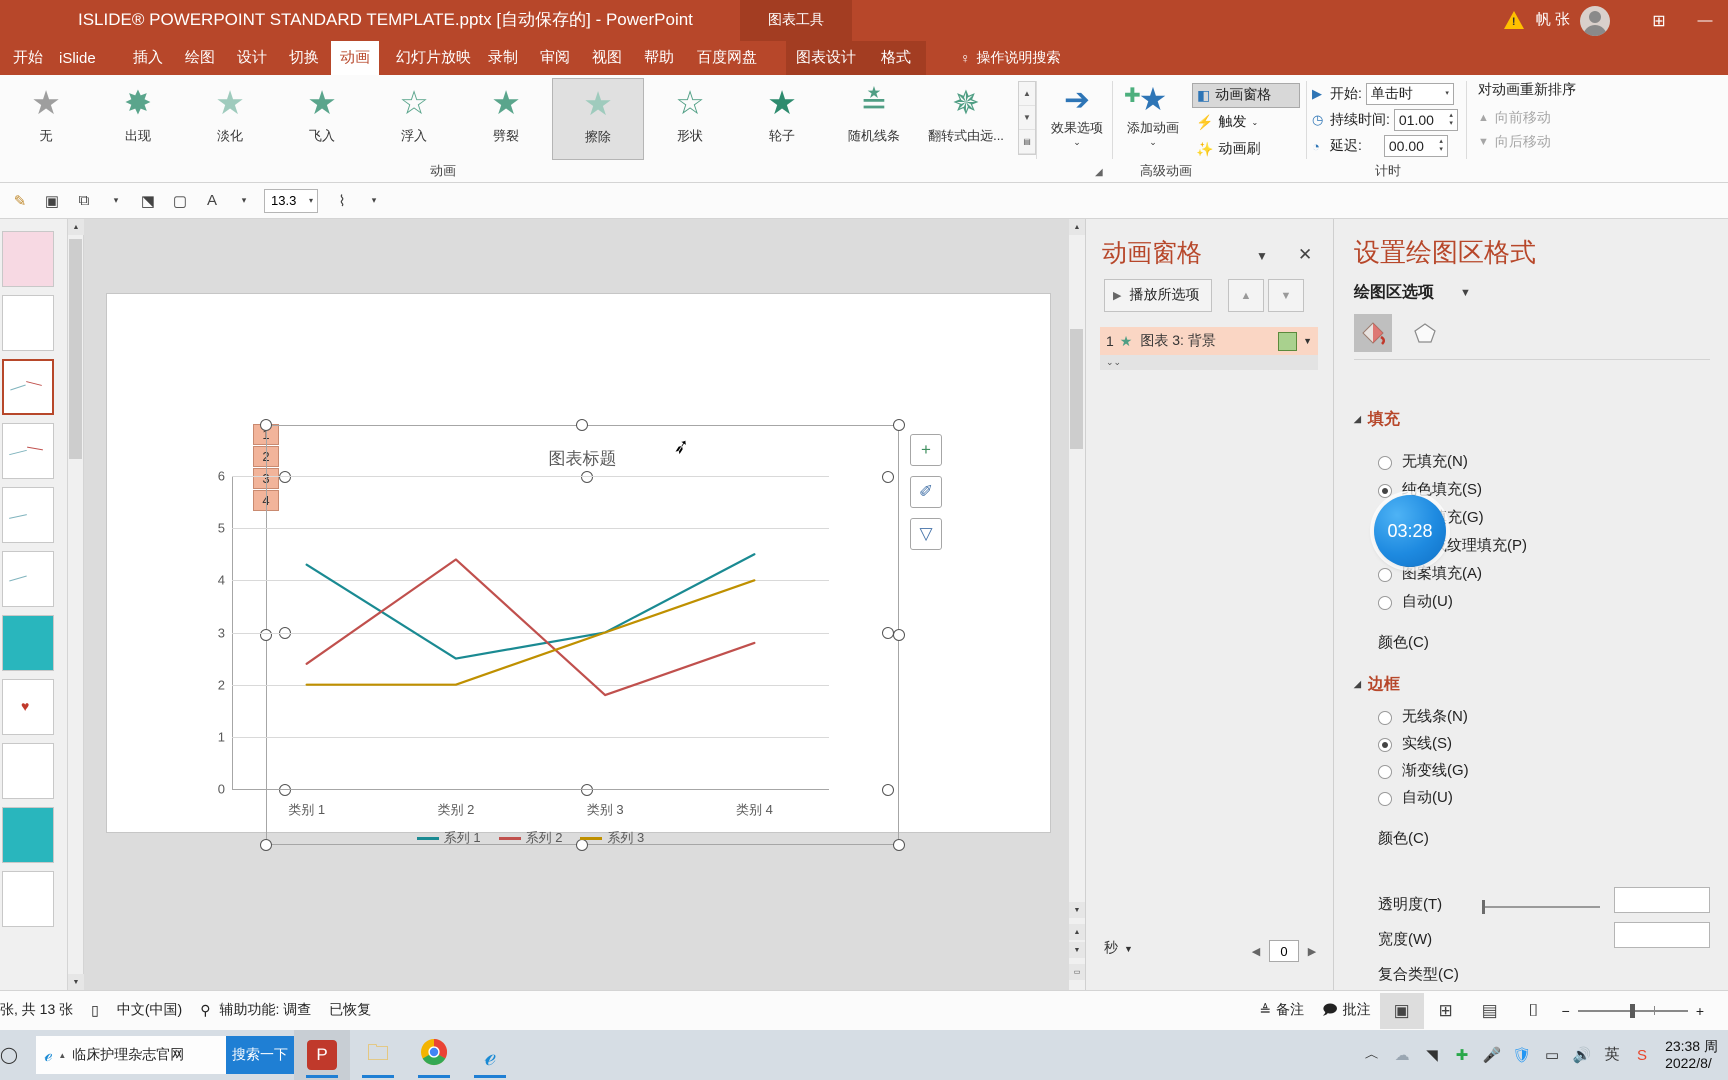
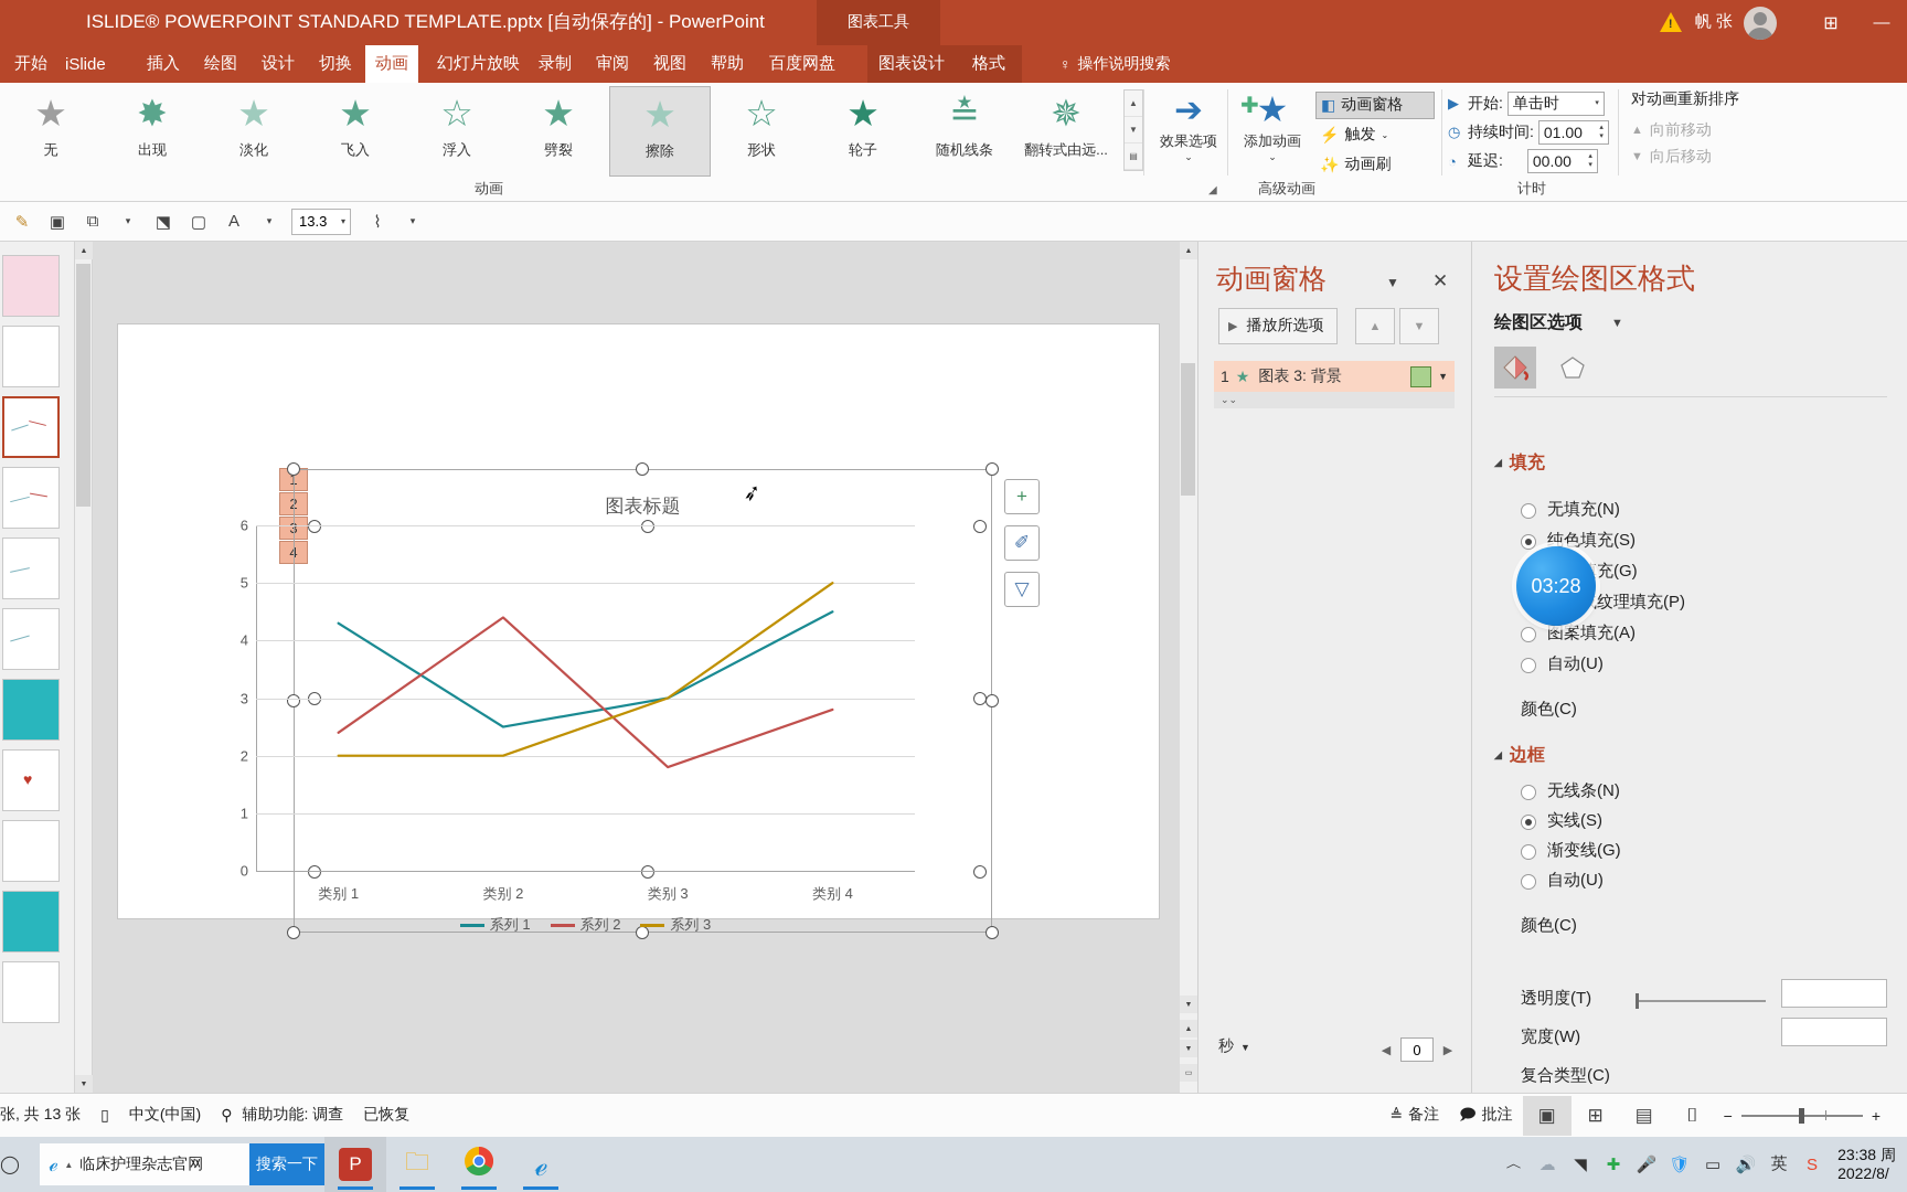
系列 3/类别 4: 4 -> 5
